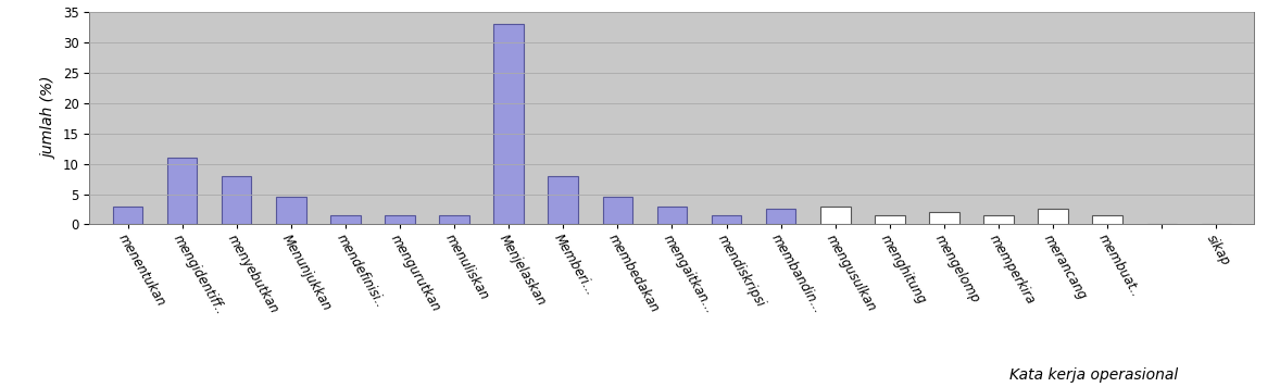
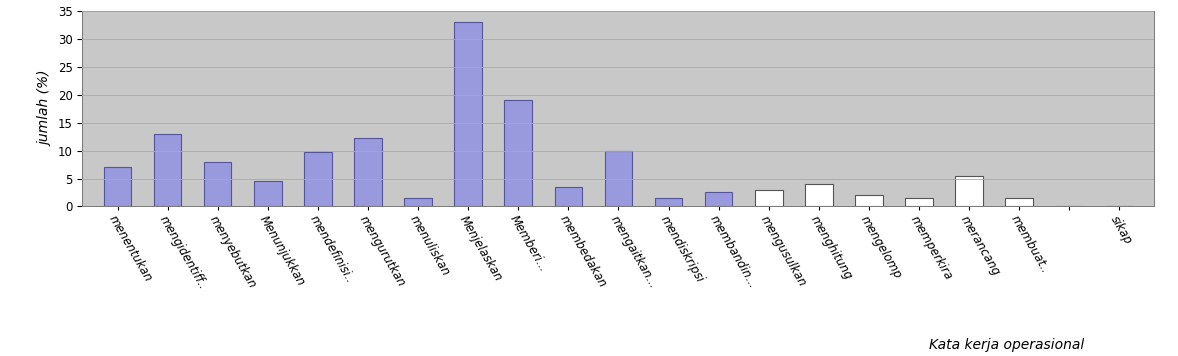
menentukan: 3.0 -> 7.0
mengidentiff..: 11.0 -> 13.0
mendefinisi..: 1.5 -> 9.8
mengurutkan: 1.5 -> 12.2
Memberi...: 8.0 -> 19.0
membedakan: 4.5 -> 3.4
mengaitkan...: 3.0 -> 10.0
menghitung: 1.5 -> 4.0
merancang: 2.5 -> 5.4
